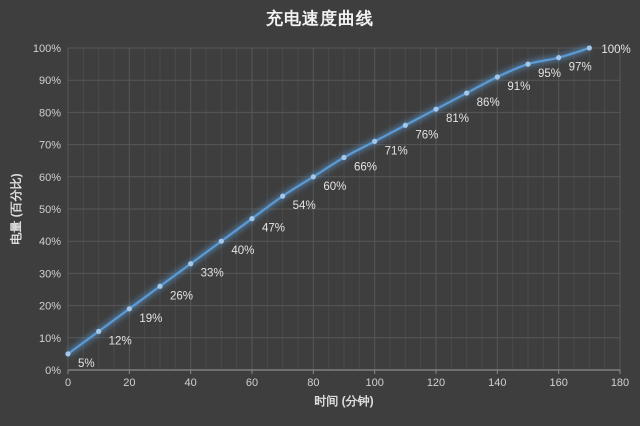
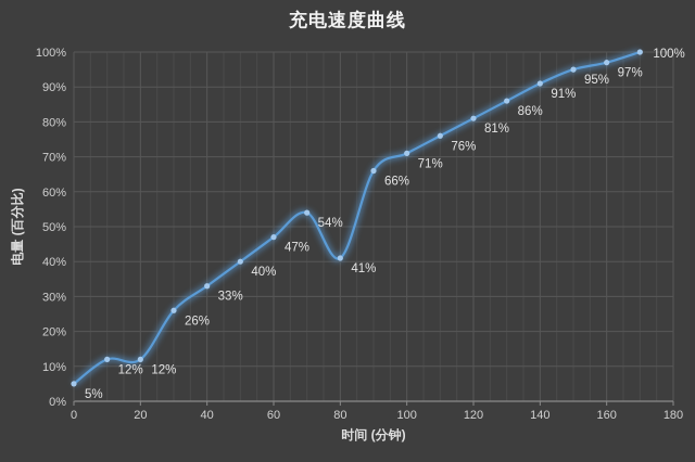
20: 19% -> 12%
80: 60% -> 41%
